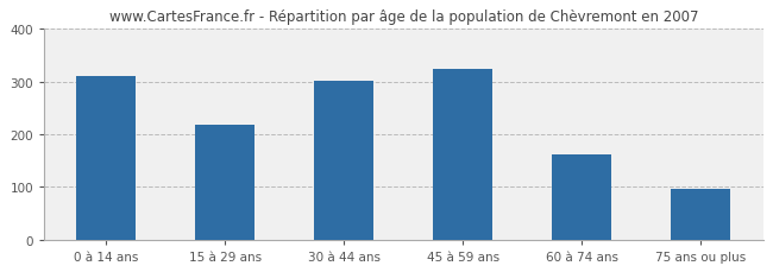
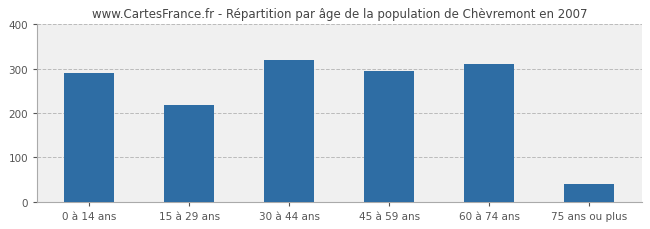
0 à 14 ans: 310 -> 290
30 à 44 ans: 302 -> 320
45 à 59 ans: 323 -> 295
60 à 74 ans: 161 -> 310
75 ans ou plus: 96 -> 40
